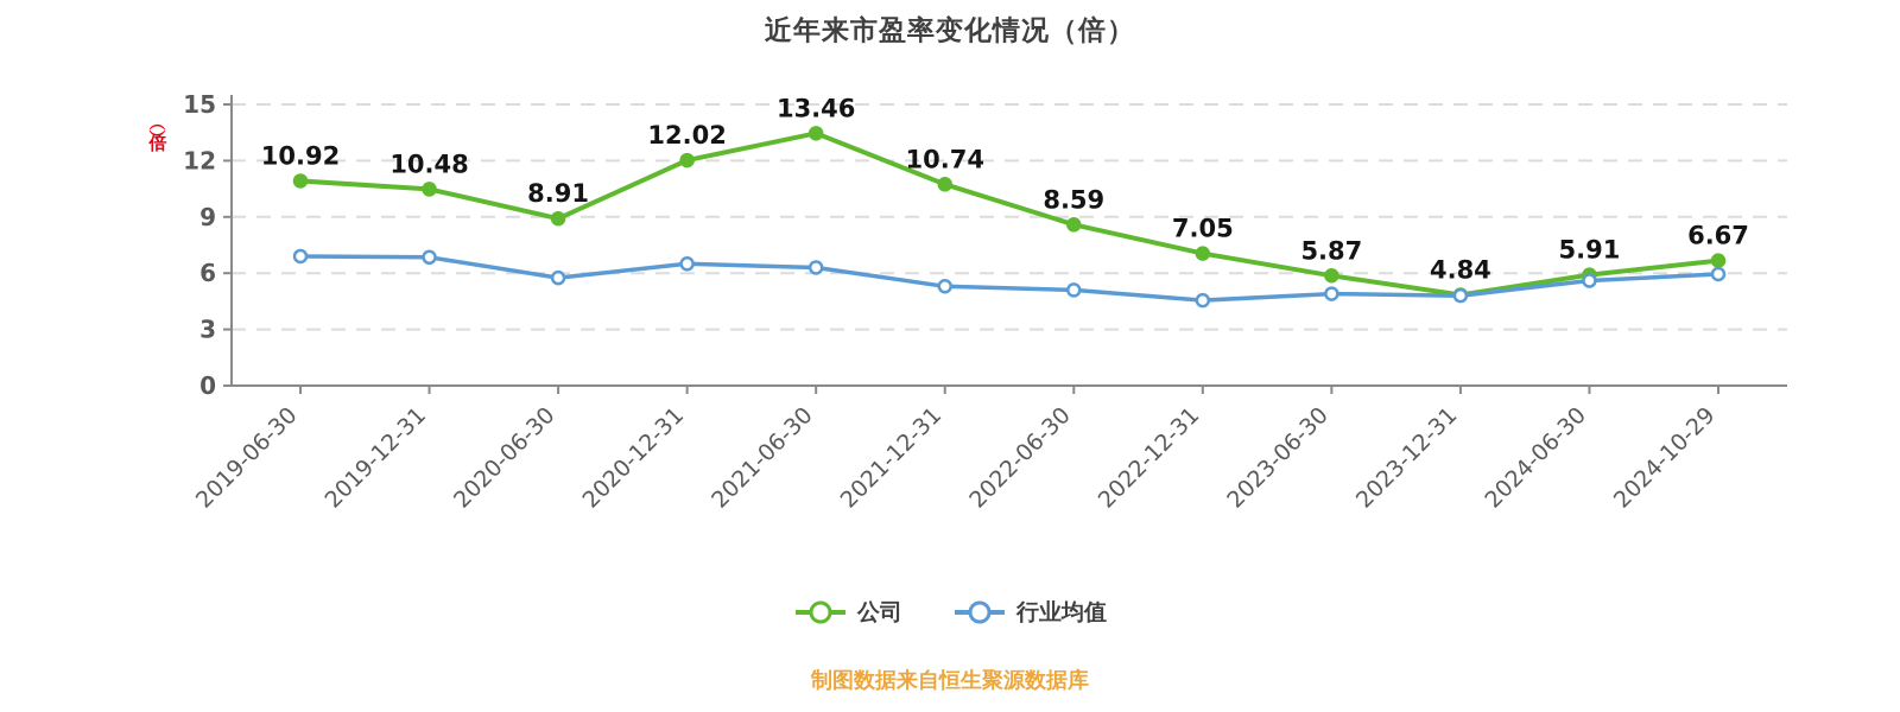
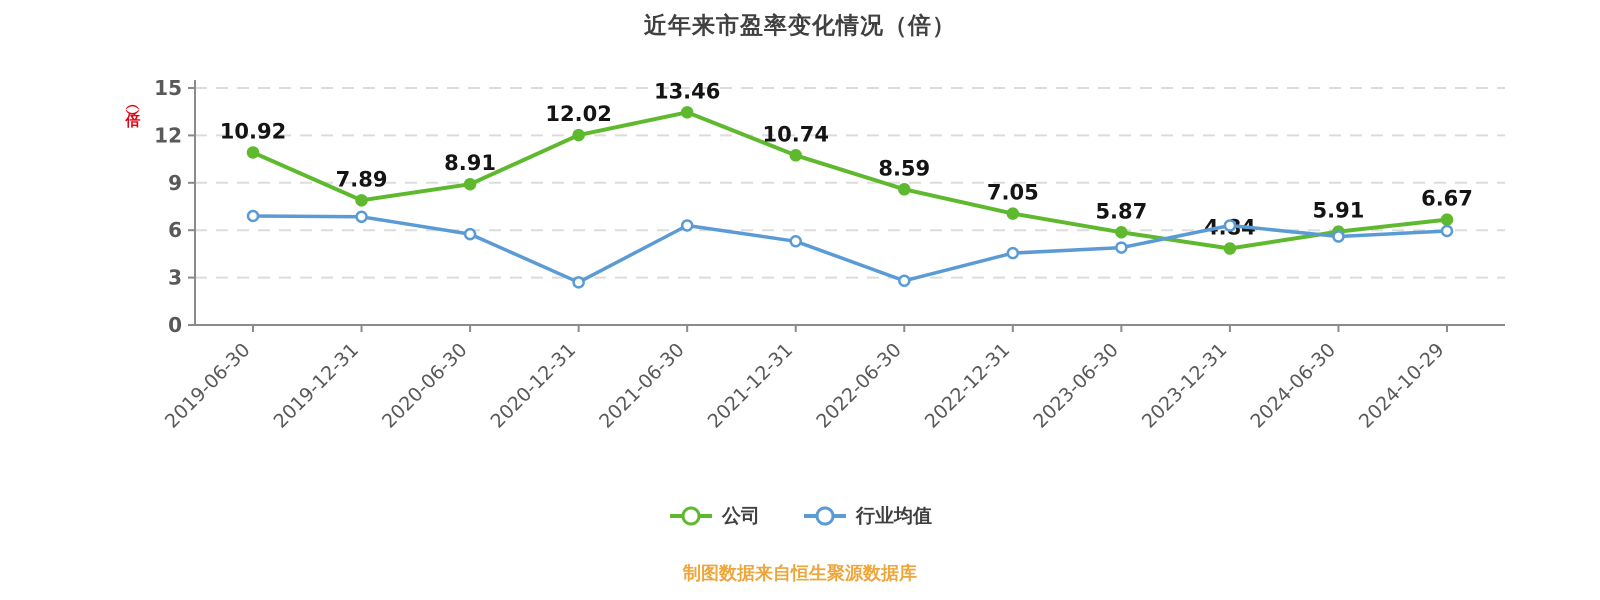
公司/2019-12-31: 10.48 -> 7.89
行业均值/2020-12-31: 6.5 -> 2.7
行业均值/2022-06-30: 5.1 -> 2.8
行业均值/2023-12-31: 4.8 -> 6.3
